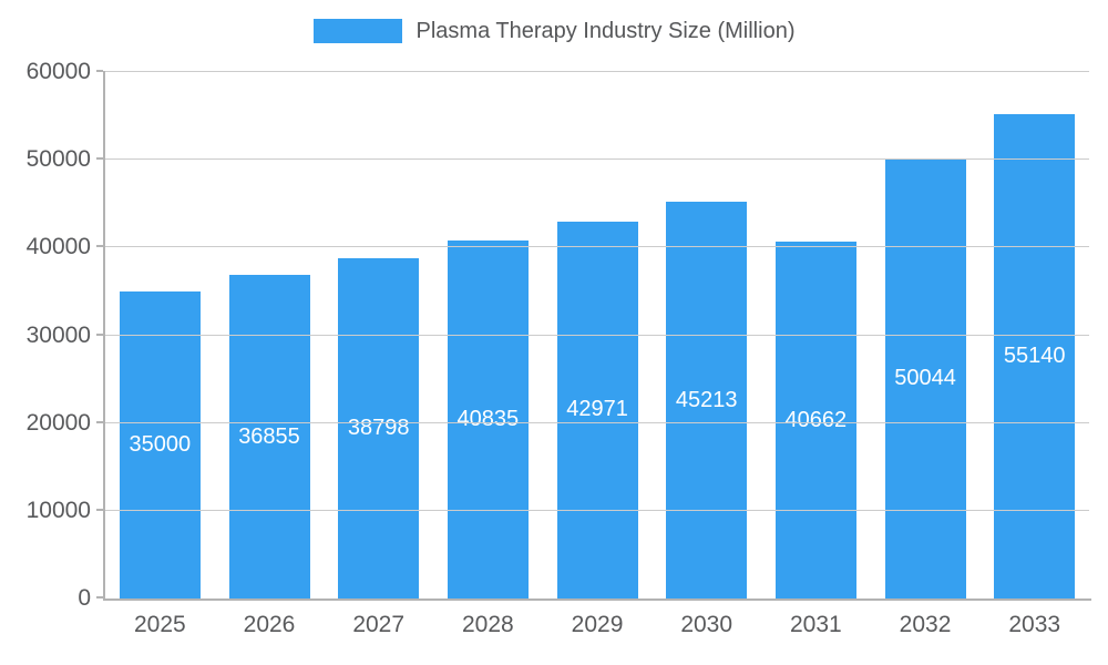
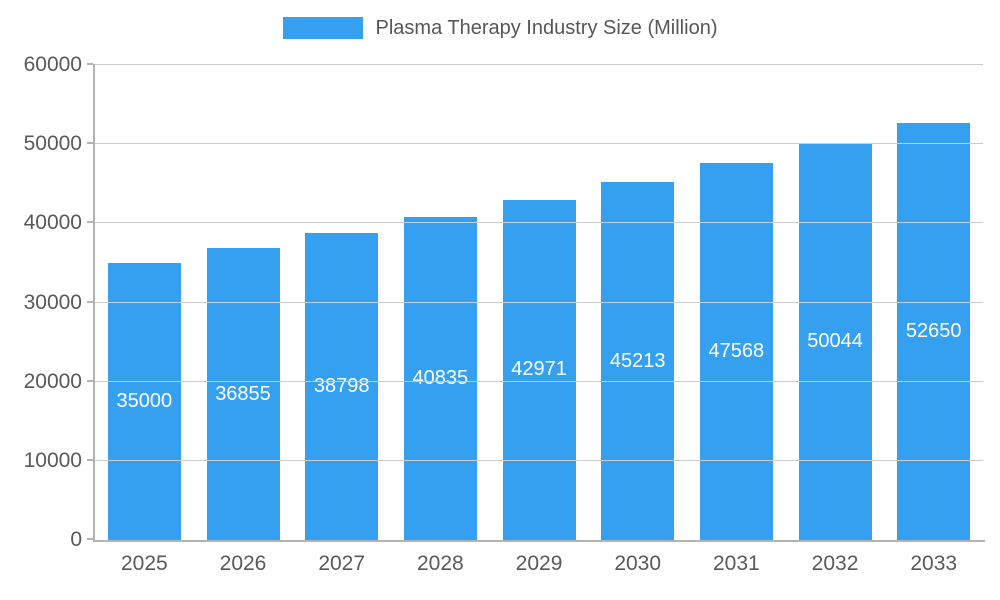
2031: 40662 -> 47568
2033: 55140 -> 52650
